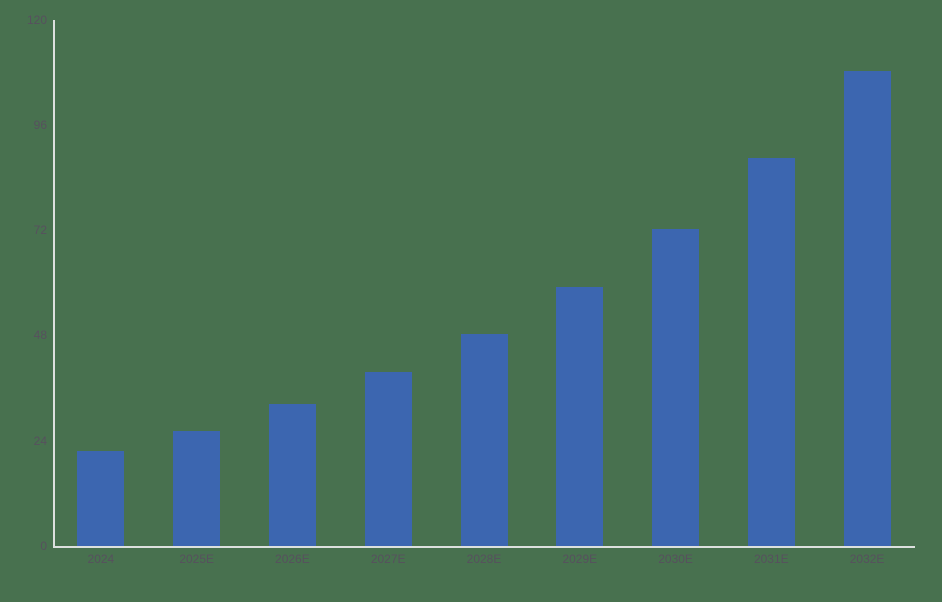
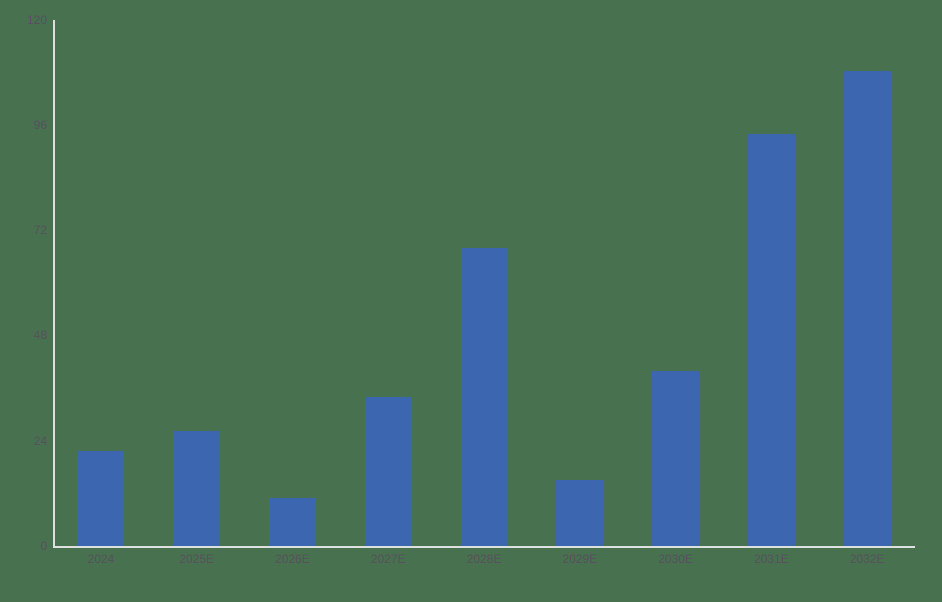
2026E: 32 -> 11
2027E: 40 -> 34
2028E: 48 -> 68
2029E: 59 -> 15
2030E: 72 -> 40
2031E: 88 -> 94
